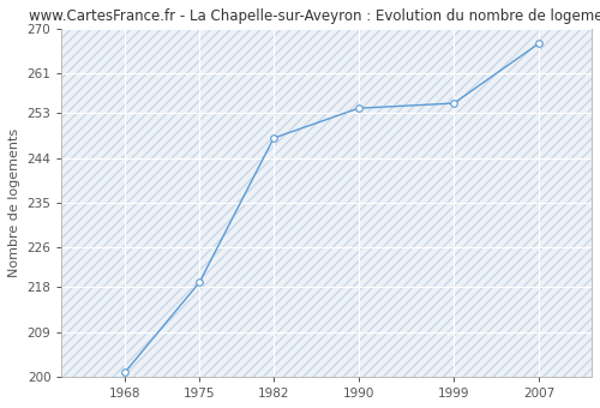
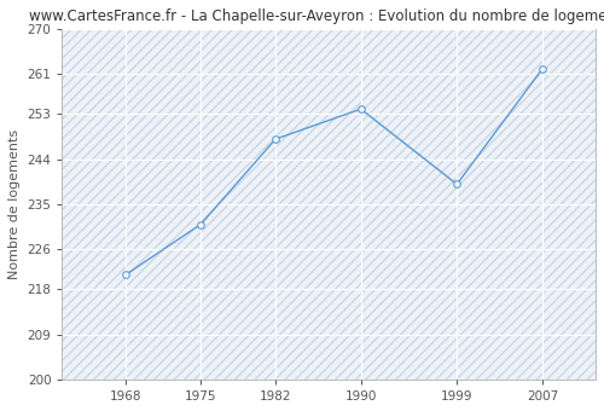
1968: 201 -> 221
1975: 219 -> 231
1999: 255 -> 239
2007: 267 -> 262
